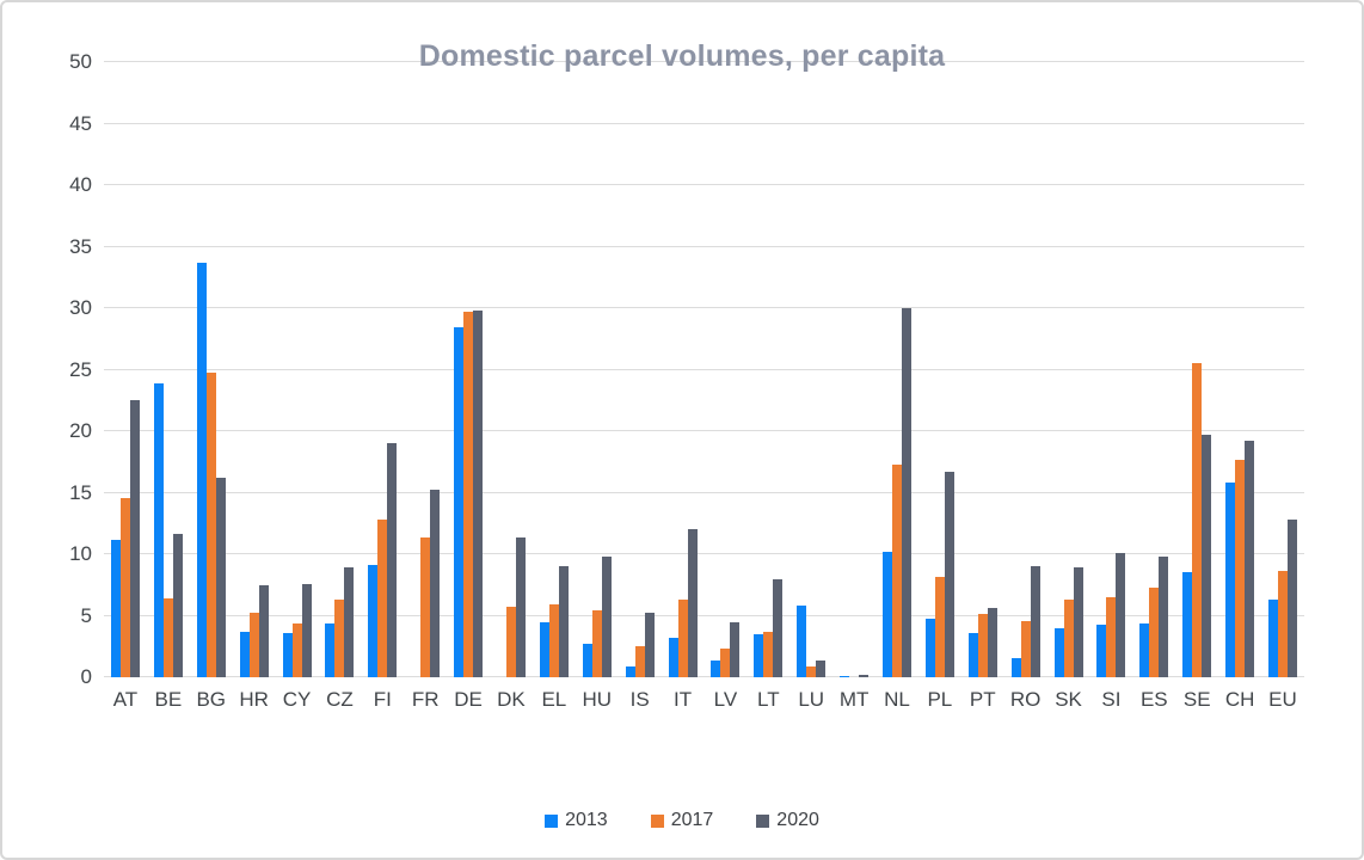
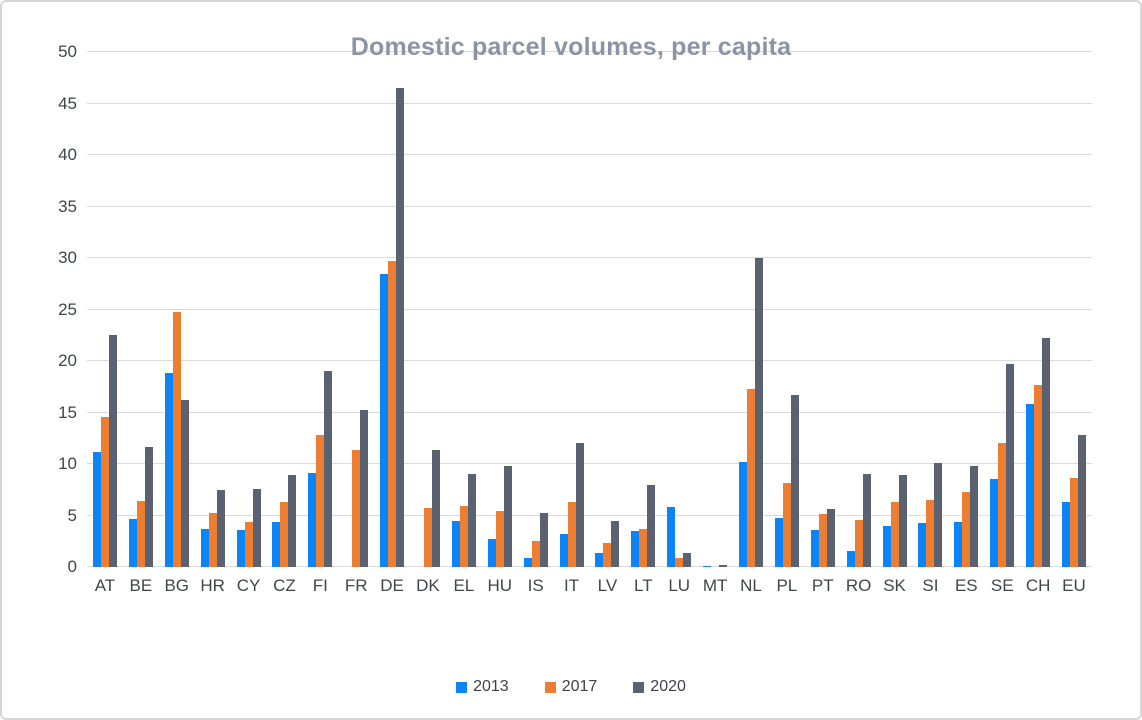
2013/BE: 23.9 -> 4.7
2013/BG: 33.7 -> 18.8
2020/DE: 29.8 -> 46.5
2017/SE: 25.5 -> 12.0
2020/CH: 19.2 -> 22.2
